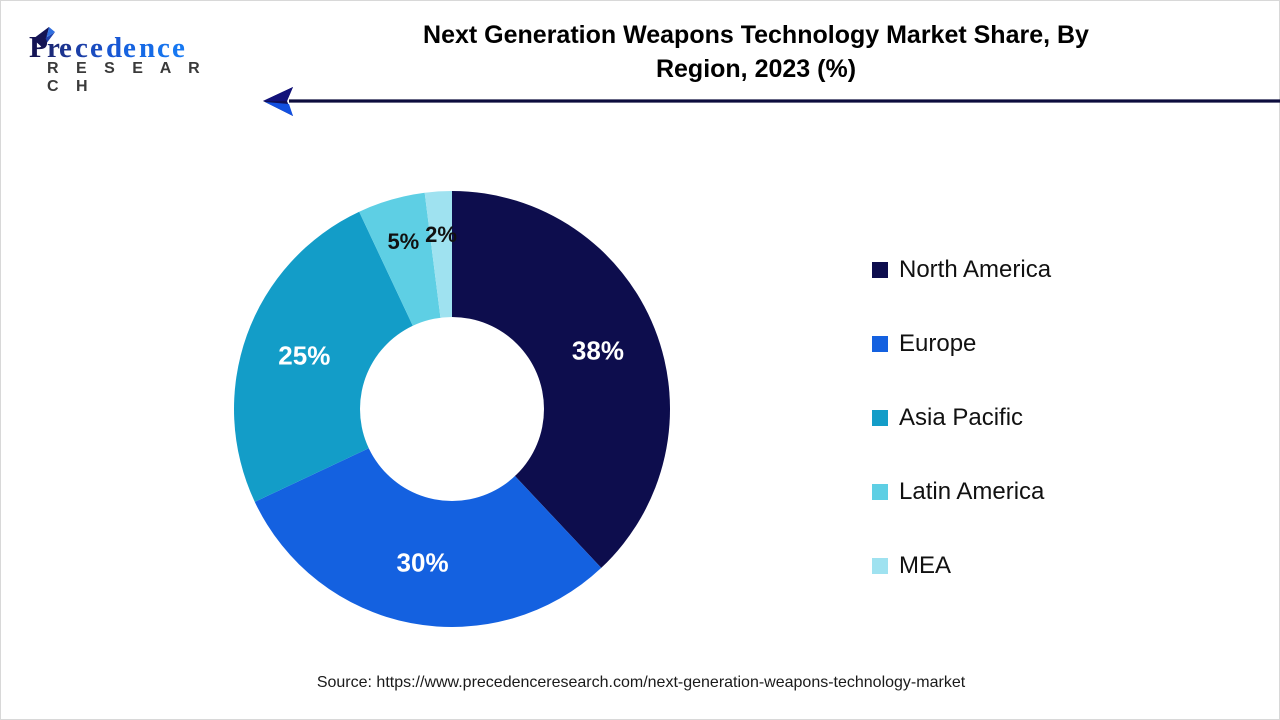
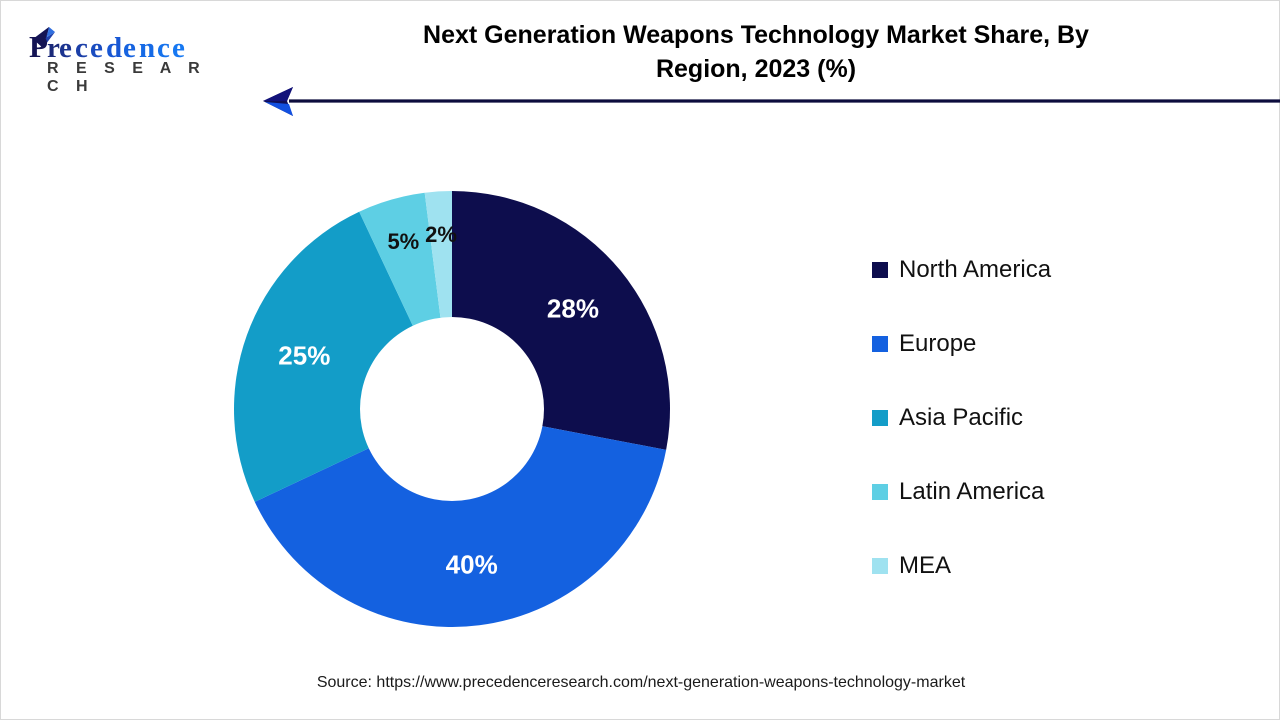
North America: 38% -> 28%
Europe: 30% -> 40%
